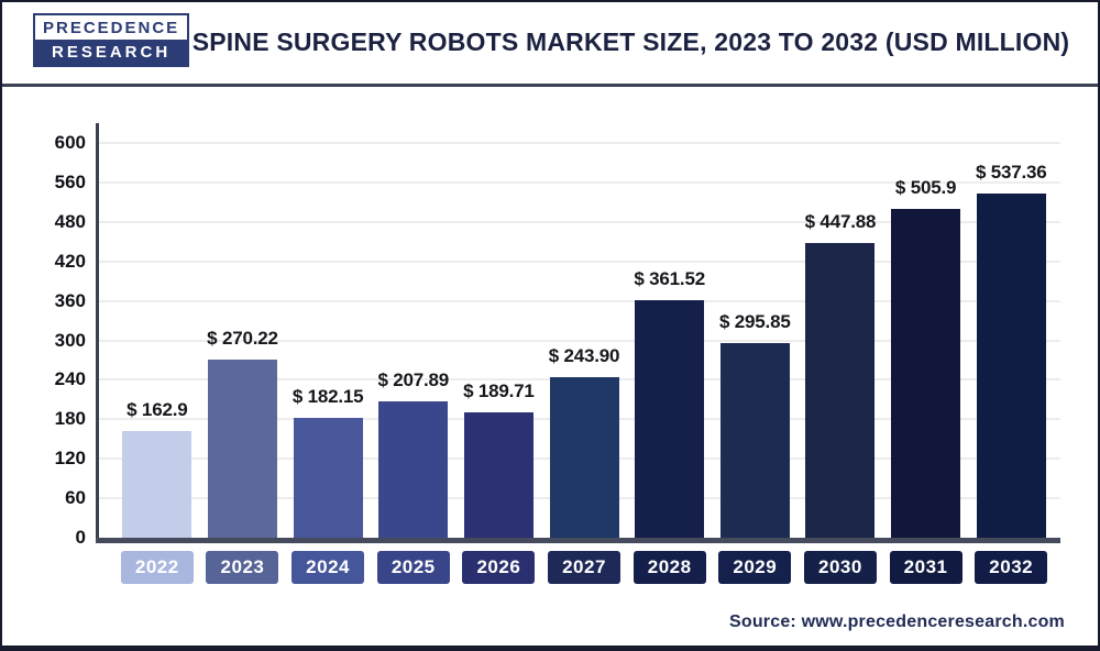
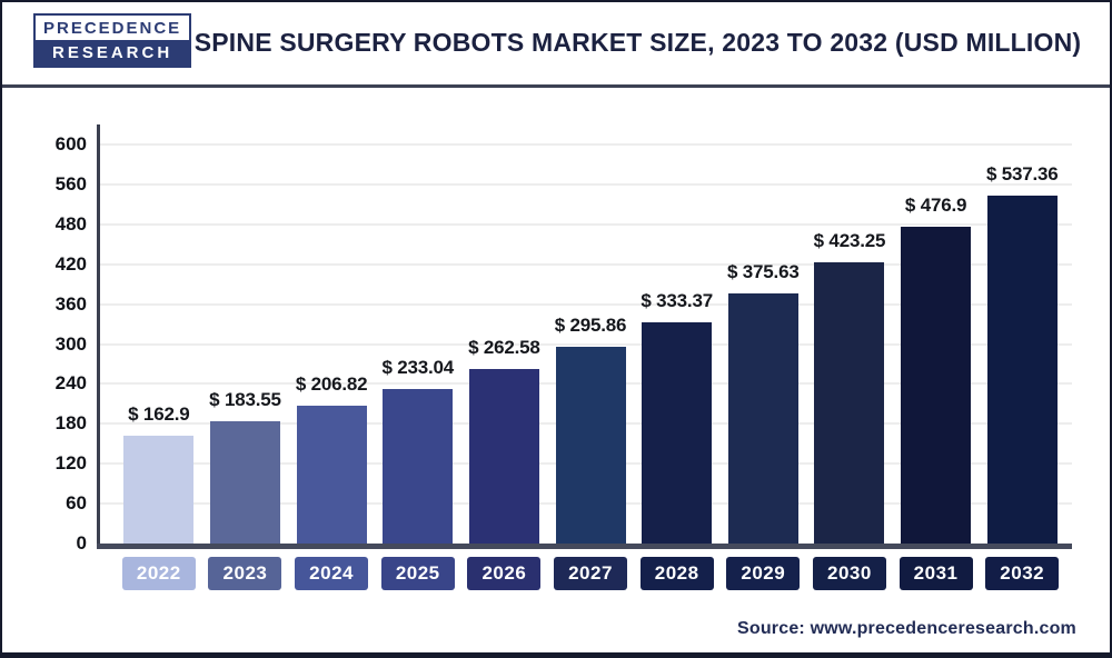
2023: 270.22 -> 183.55
2024: 182.15 -> 206.82
2025: 207.89 -> 233.04
2026: 189.71 -> 262.58
2027: 243.90 -> 295.86
2028: 361.52 -> 333.37
2029: 295.85 -> 375.63
2030: 447.88 -> 423.25
2031: 505.9 -> 476.9
